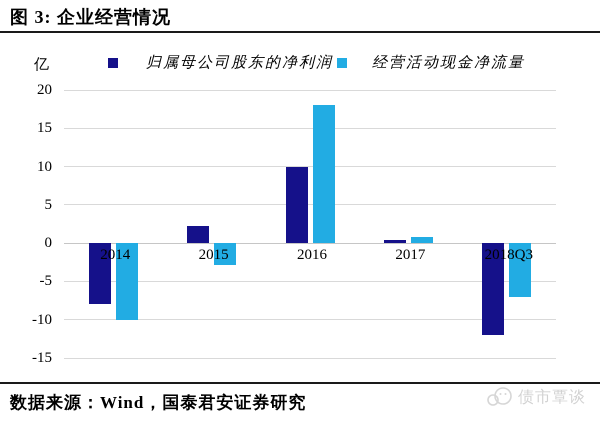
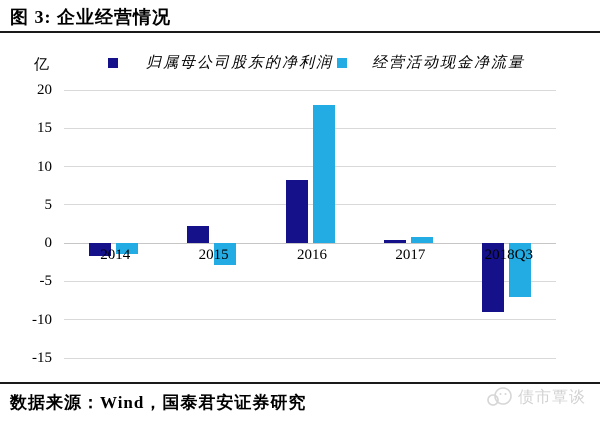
归属母公司股东的净利润/2014: -8 -> -2
经营活动现金净流量/2014: -10 -> -1
归属母公司股东的净利润/2016: 10 -> 8
归属母公司股东的净利润/2018Q3: -12 -> -9
